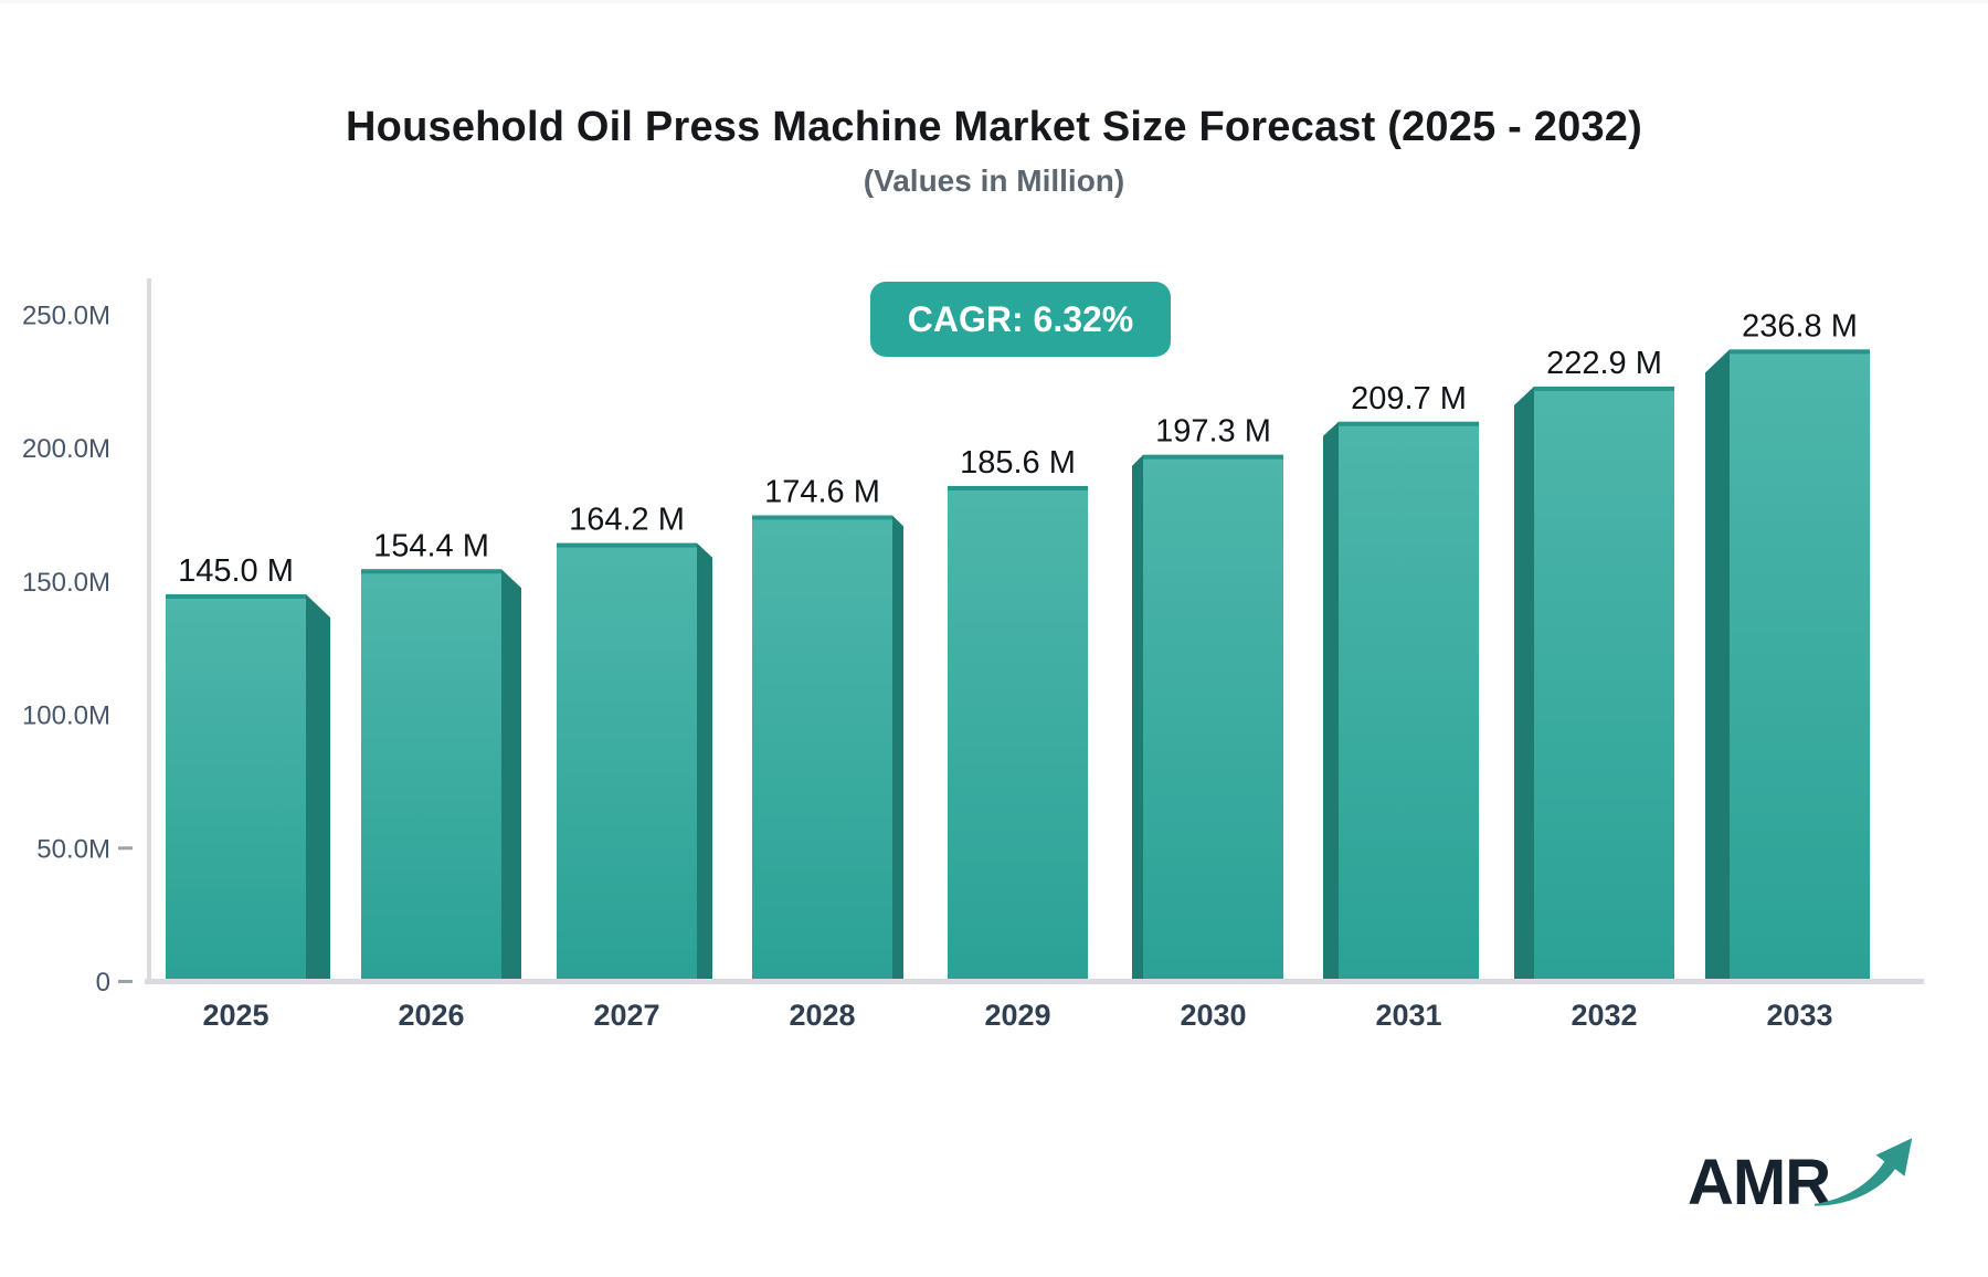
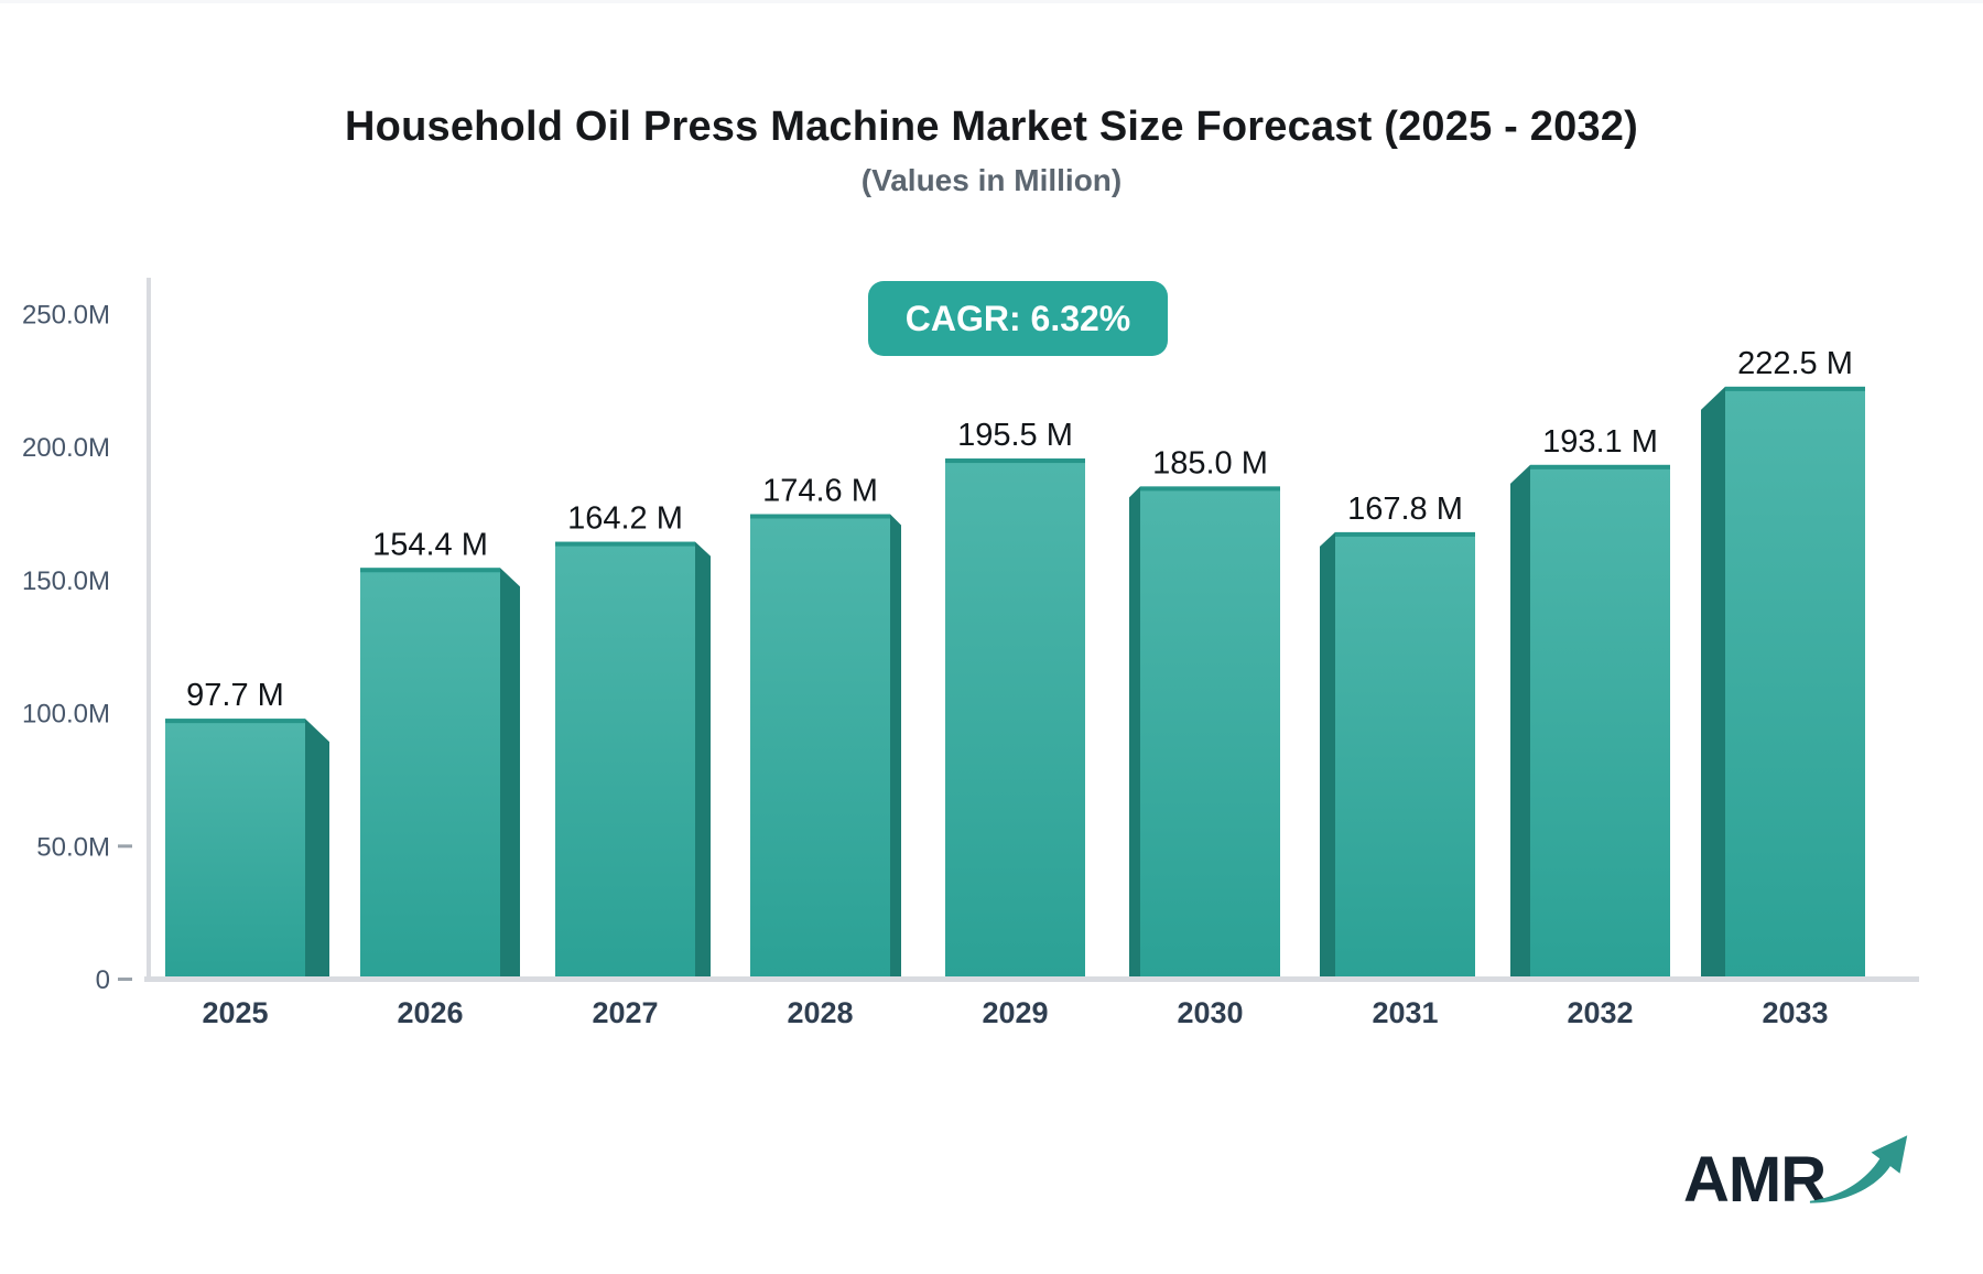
2025: 145.0 -> 97.7
2029: 185.6 -> 195.5
2030: 197.3 -> 185.0
2031: 209.7 -> 167.8
2032: 222.9 -> 193.1
2033: 236.8 -> 222.5
